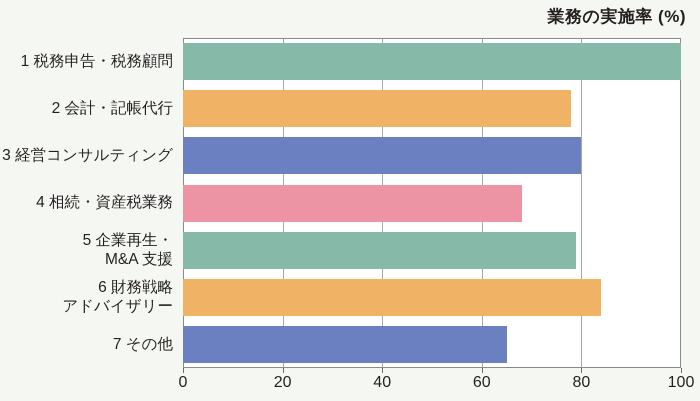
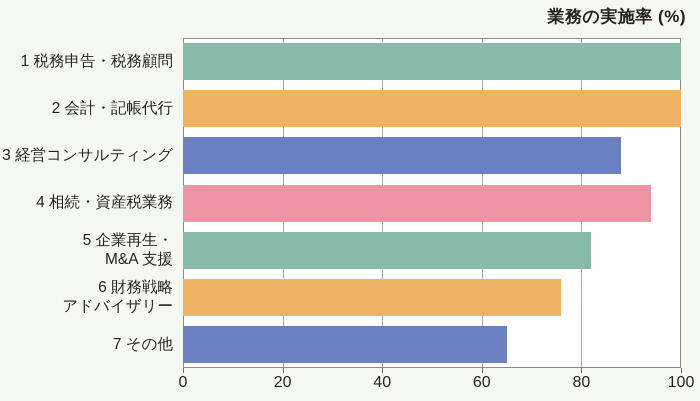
2 会計・記帳代行: 78 -> 100
3 経営コンサルティング: 80 -> 88
4 相続・資産税業務: 68 -> 94
5 企業再生・ M&A 支援: 79 -> 82
6 財務戦略 アドバイザリー: 84 -> 76
